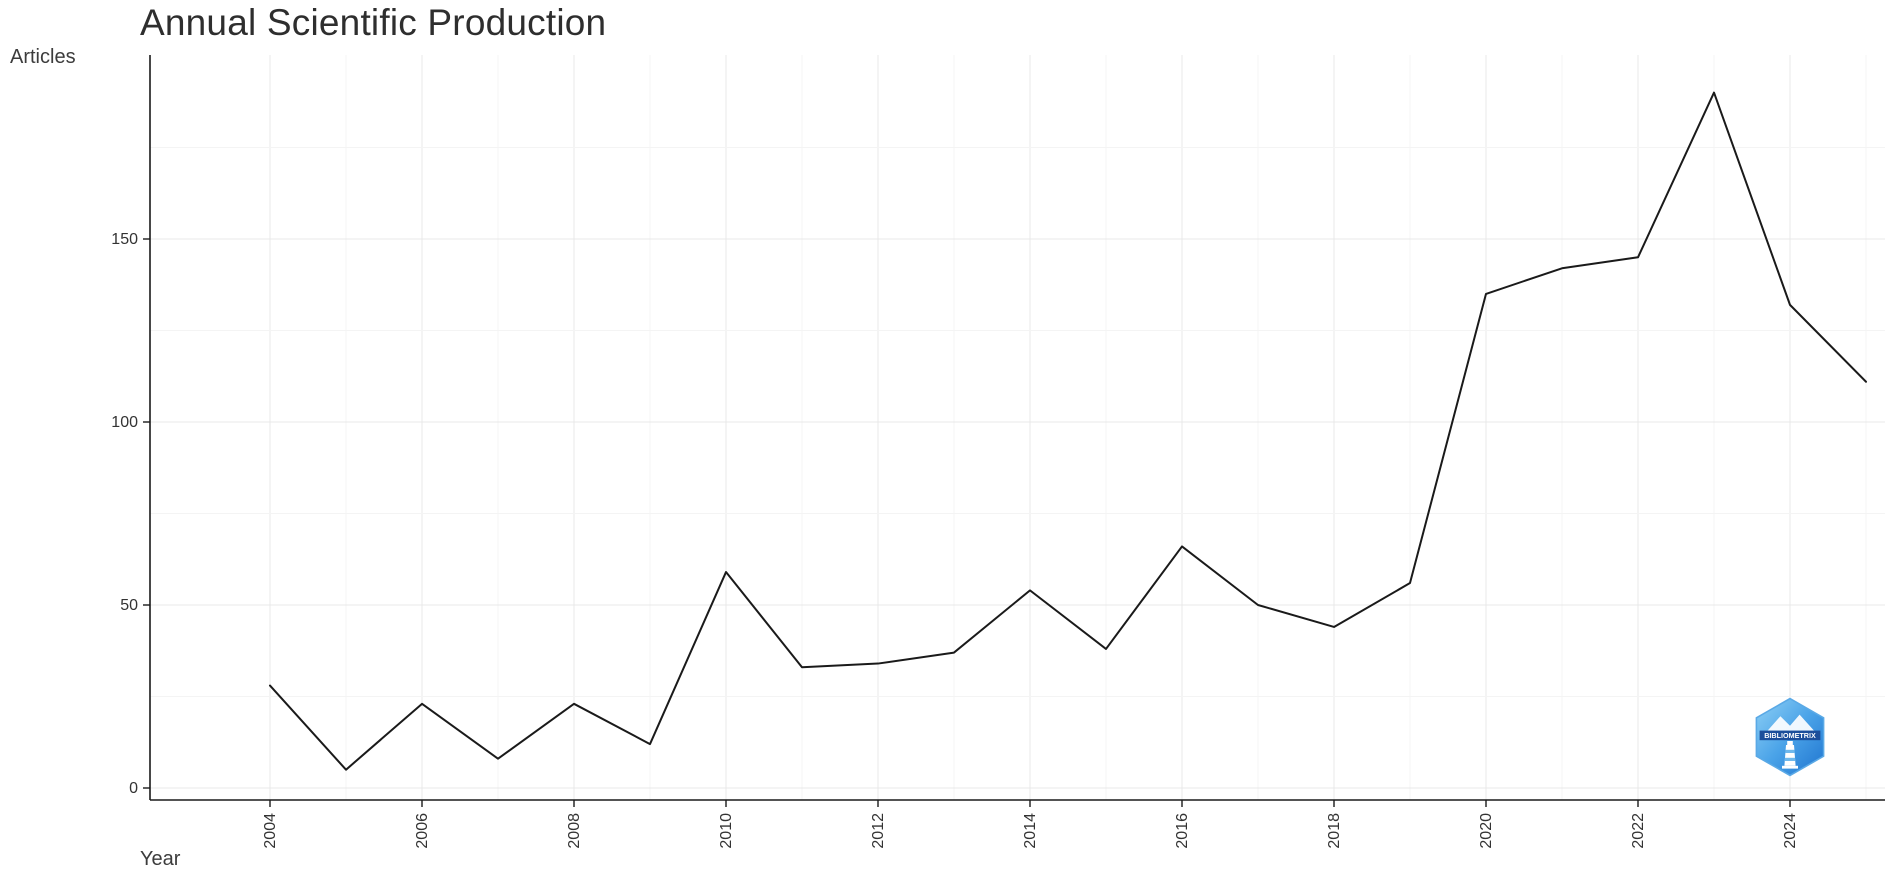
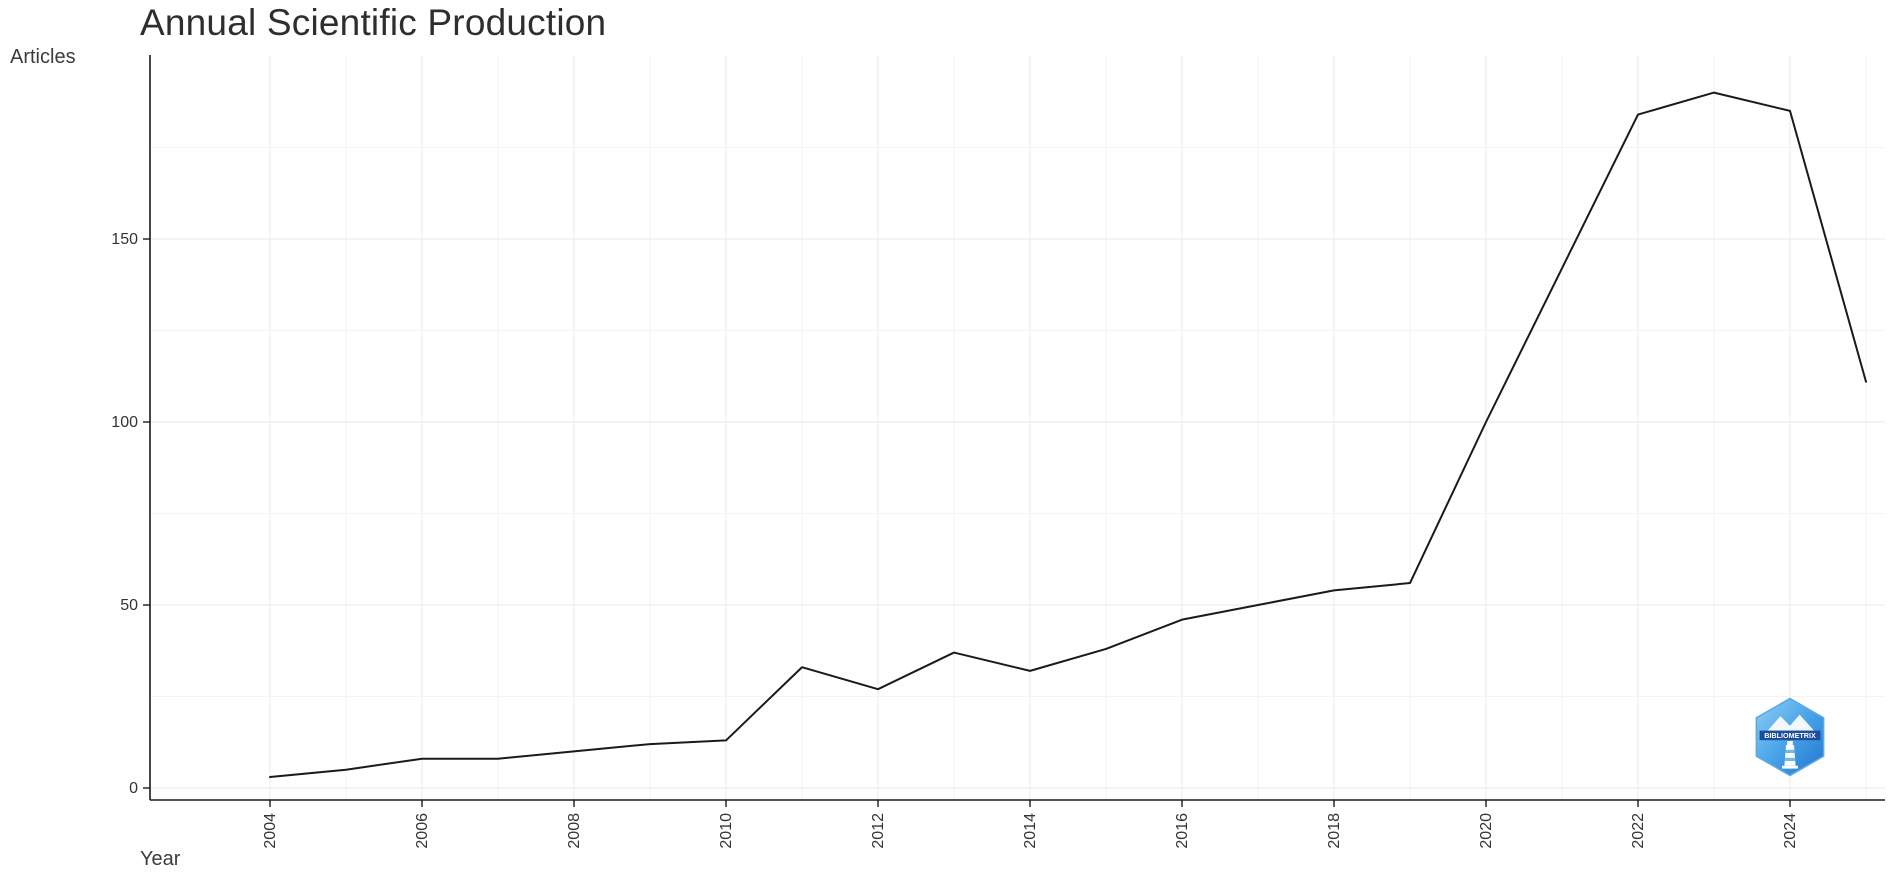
2004: 28 -> 3
2006: 23 -> 8
2008: 23 -> 10
2010: 59 -> 13
2012: 34 -> 27
2014: 54 -> 32
2016: 66 -> 46
2018: 44 -> 54
2020: 135 -> 100
2022: 145 -> 184
2024: 132 -> 185
